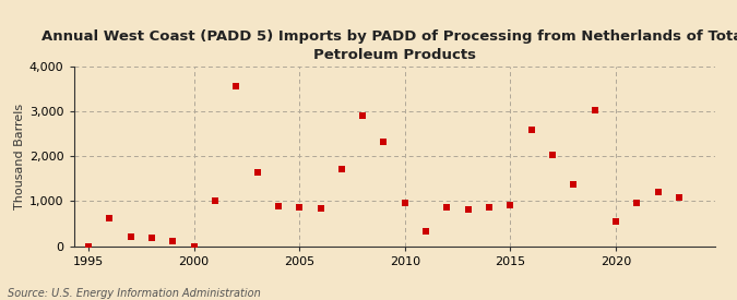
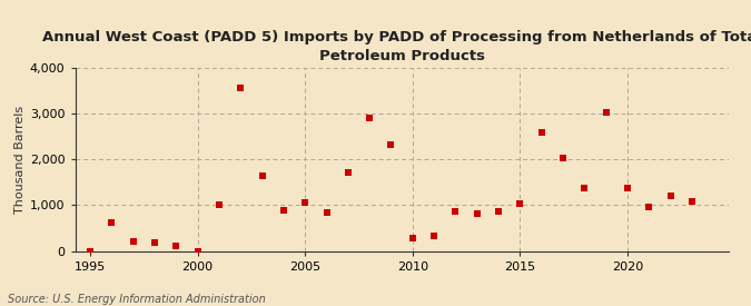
2005: 850 -> 1,060
2010: 950 -> 270
2015: 900 -> 1,040
2020: 550 -> 1,370
